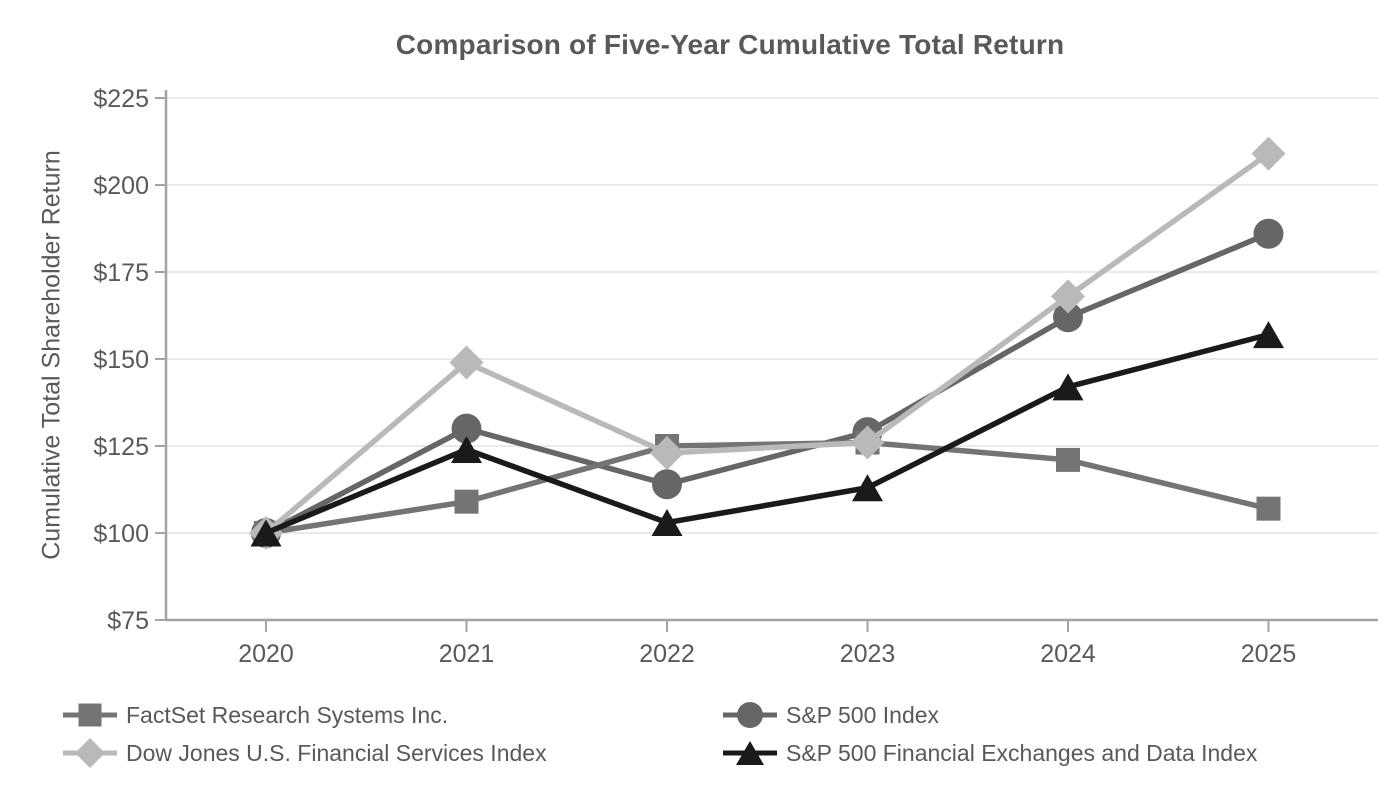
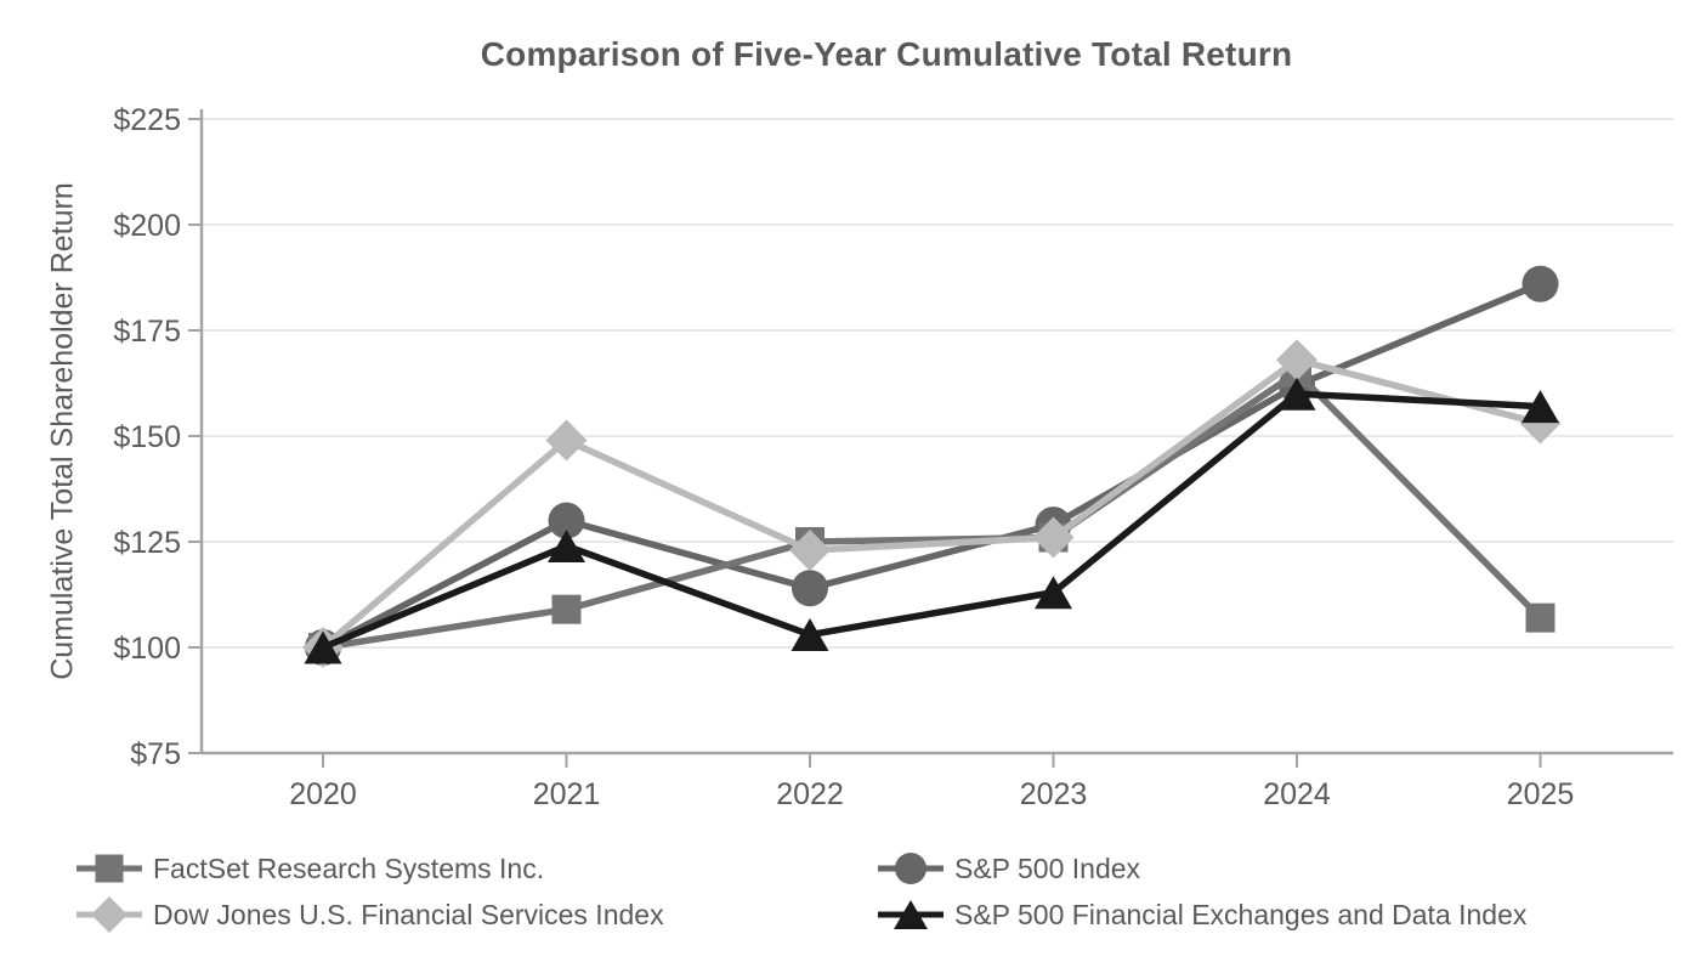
FactSet Research Systems Inc./2024: $121 -> $165
S&P 500 Financial Exchanges and Data Index/2024: $142 -> $160
Dow Jones U.S. Financial Services Index/2025: $209 -> $153
